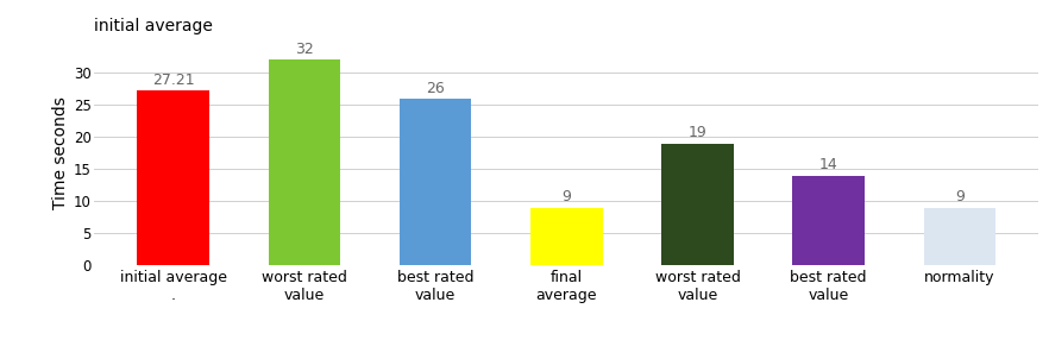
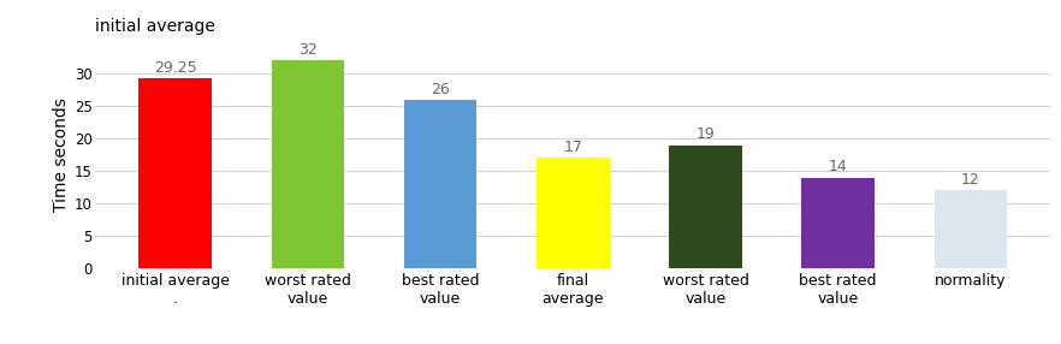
initial average .: 27.21 -> 29.25
final average: 9 -> 17
normality: 9 -> 12
